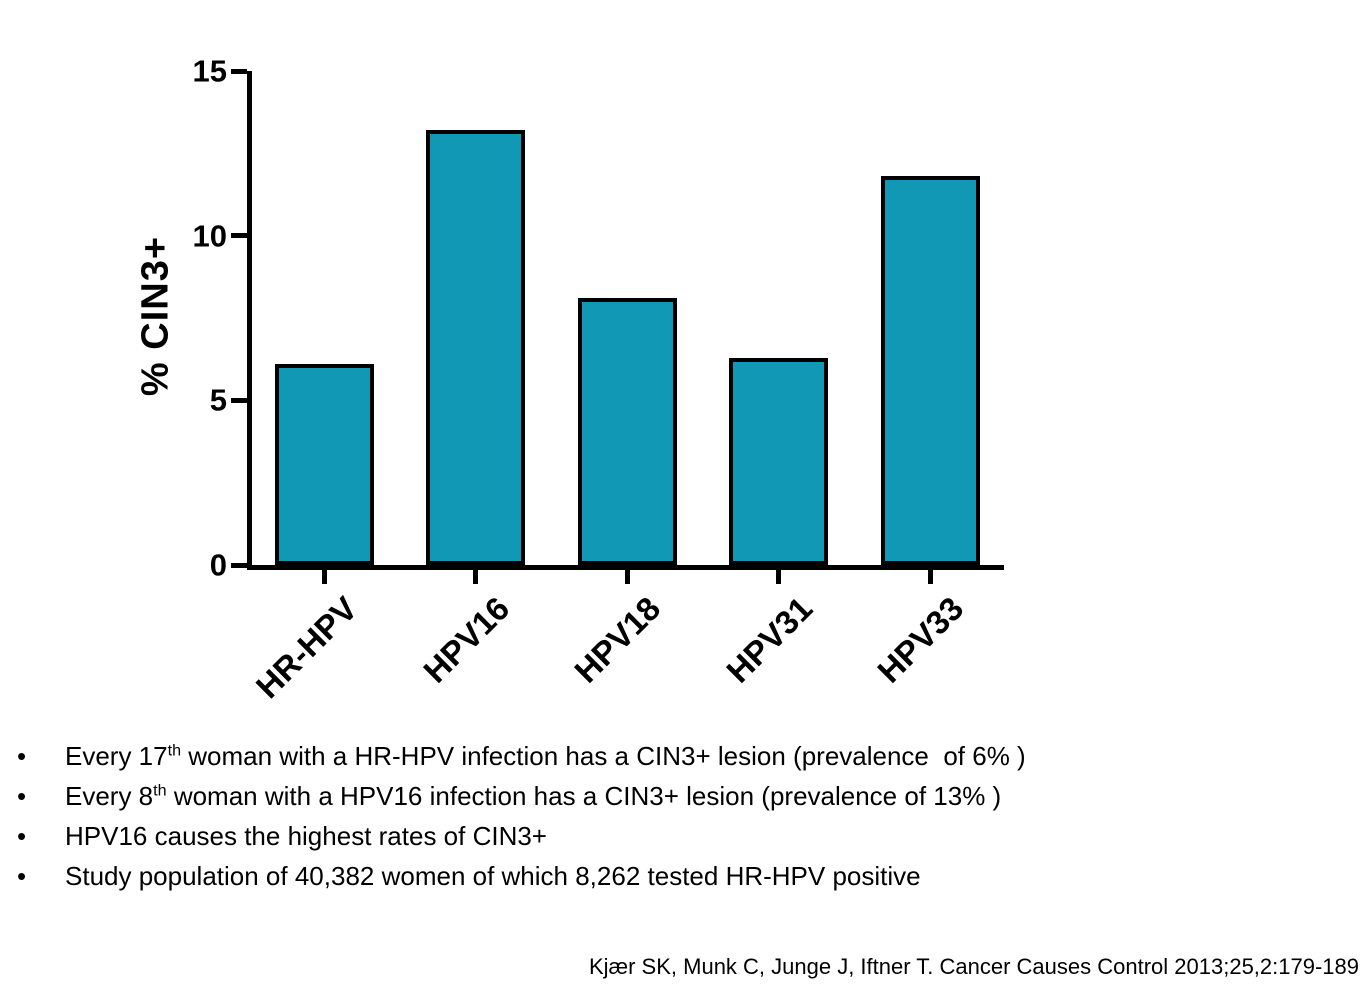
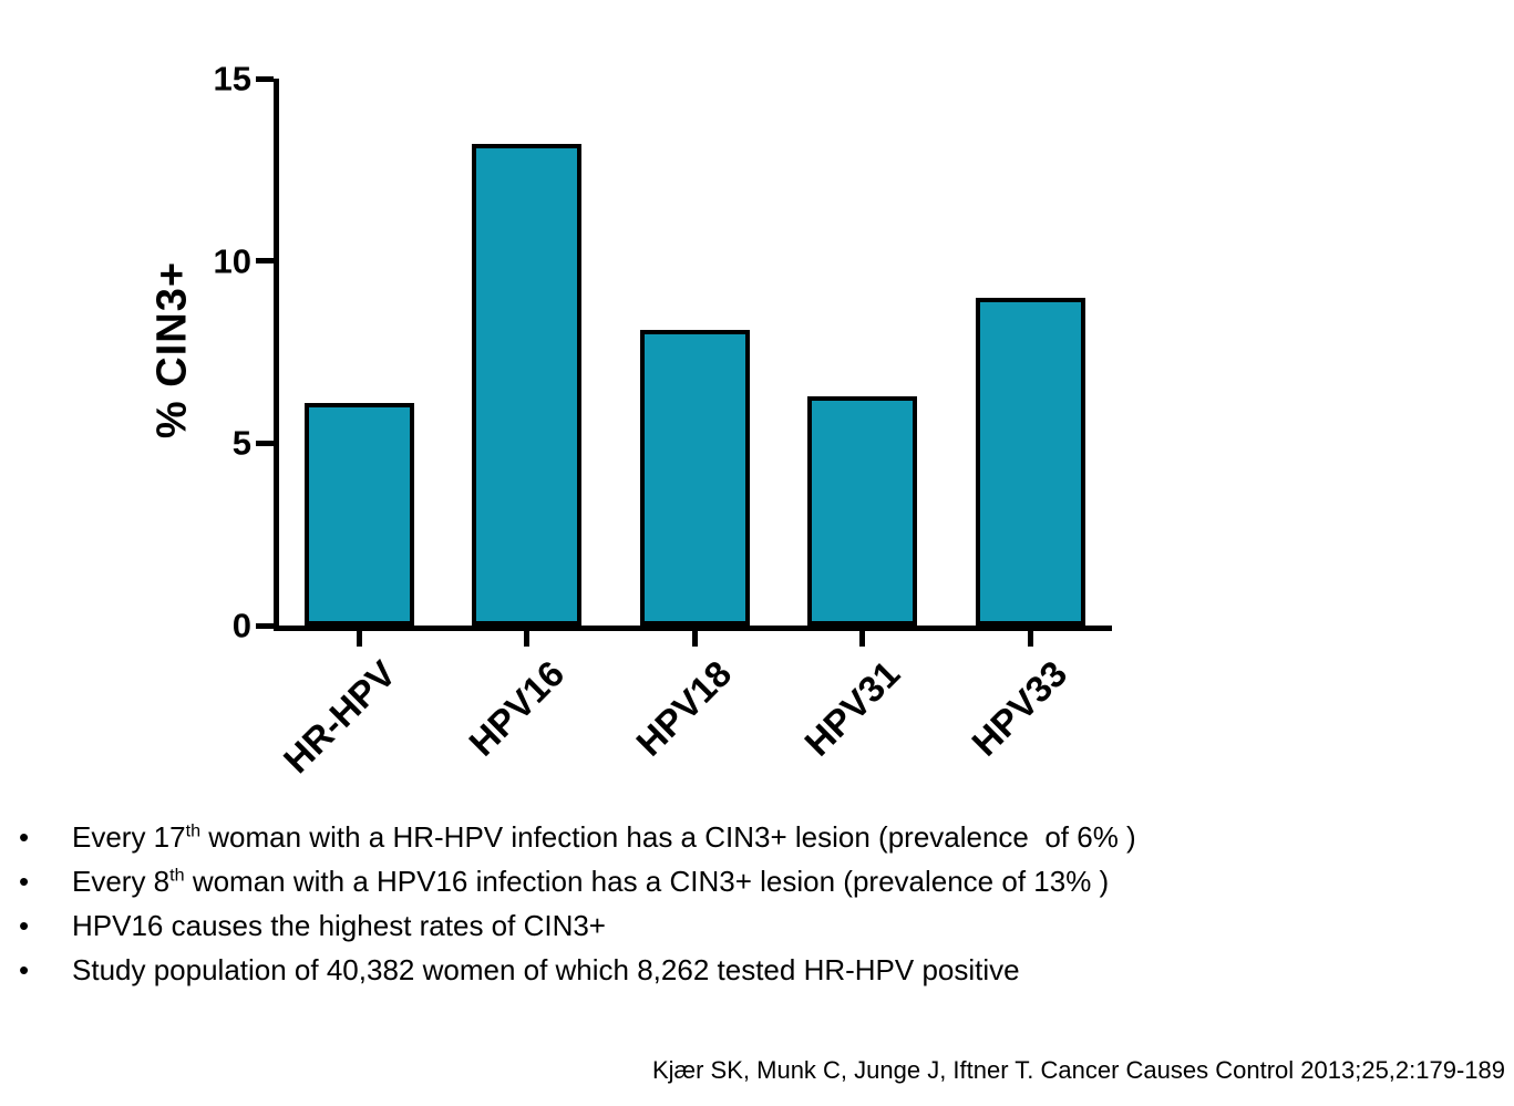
HPV33: 11.8 -> 9.0
